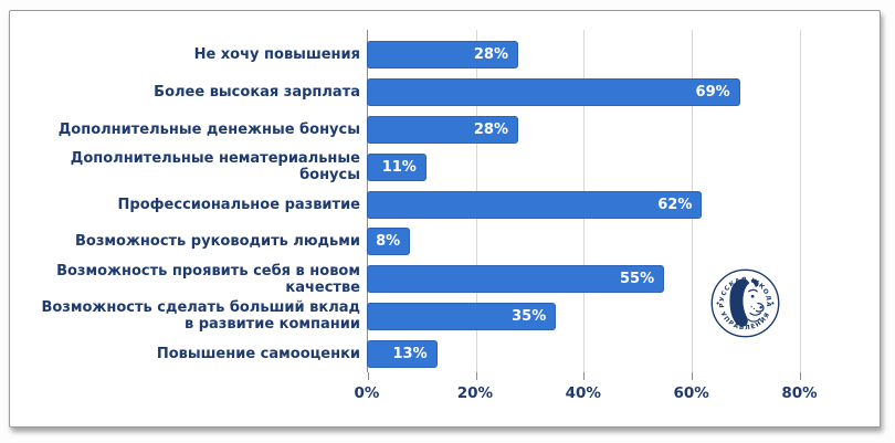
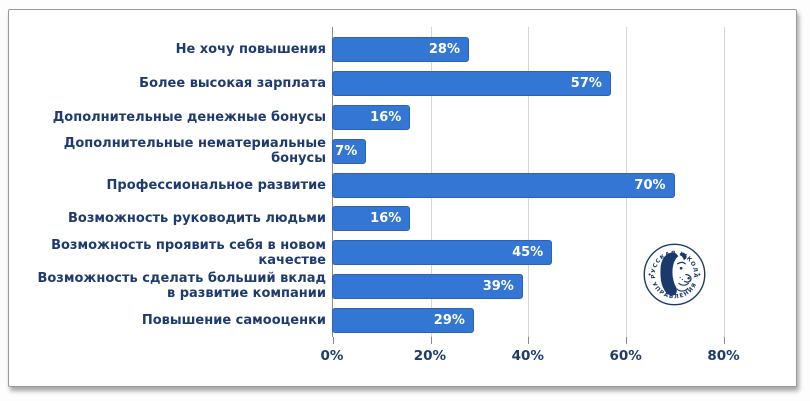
Более высокая зарплата: 69% -> 57%
Дополнительные денежные бонусы: 28% -> 16%
Дополнительные нематериальные бонусы: 11% -> 7%
Профессиональное развитие: 62% -> 70%
Возможность руководить людьми: 8% -> 16%
Возможность проявить себя в новом качестве: 55% -> 45%
Возможность сделать больший вклад в развитие компании: 35% -> 39%
Повышение самооценки: 13% -> 29%
